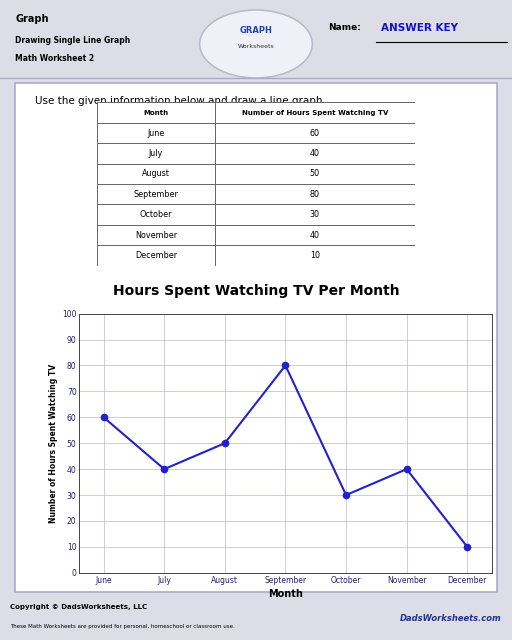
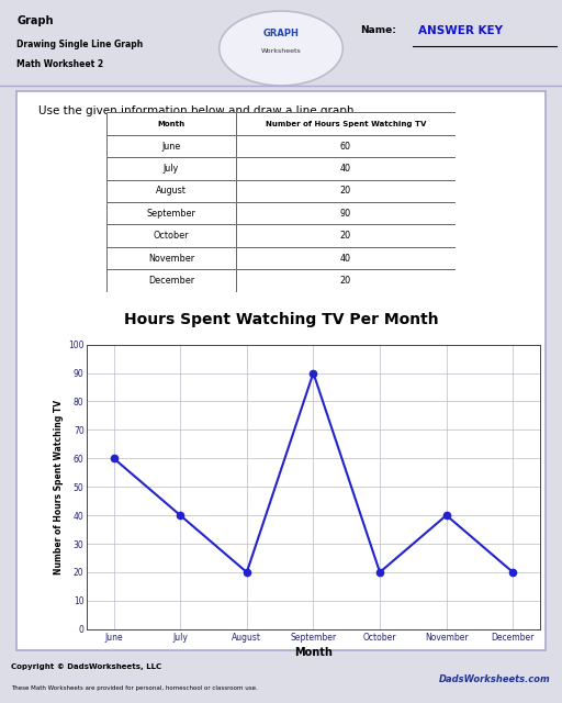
August: 50 -> 20
September: 80 -> 90
October: 30 -> 20
December: 10 -> 20
